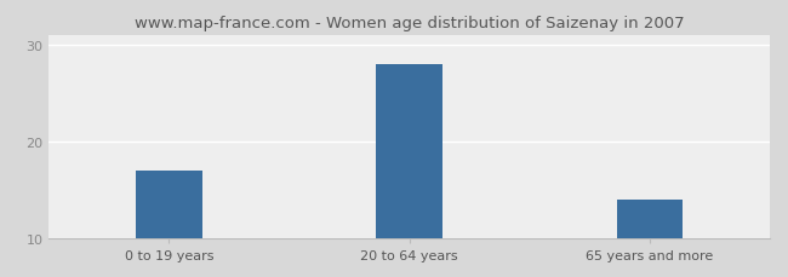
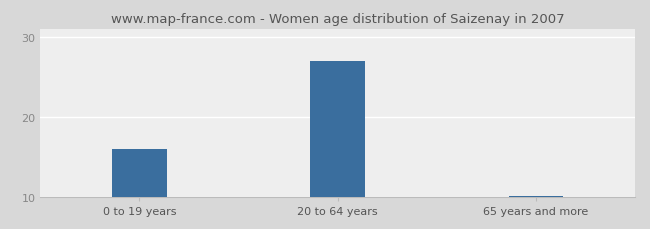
0 to 19 years: 17.0 -> 16.0
20 to 64 years: 28.0 -> 27.0
65 years and more: 14.0 -> 10.2
